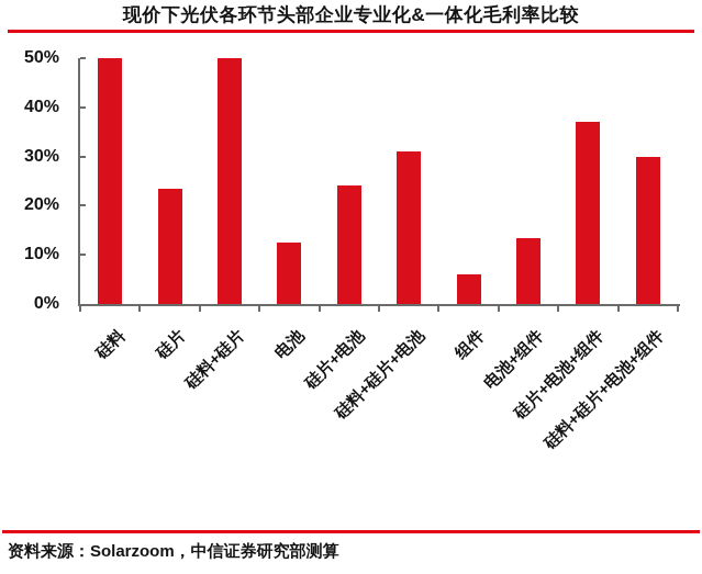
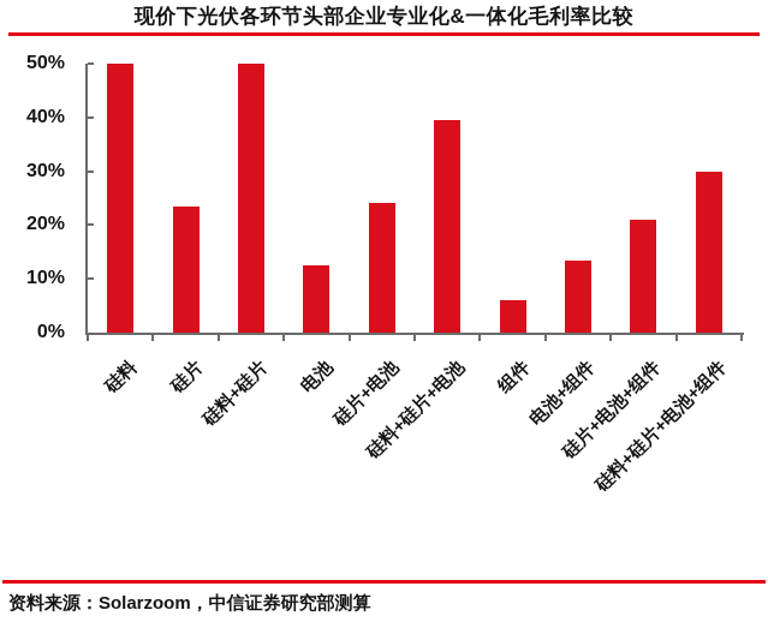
硅料+硅片+电池: 31% -> 40%
硅片+电池+组件: 37% -> 21%
